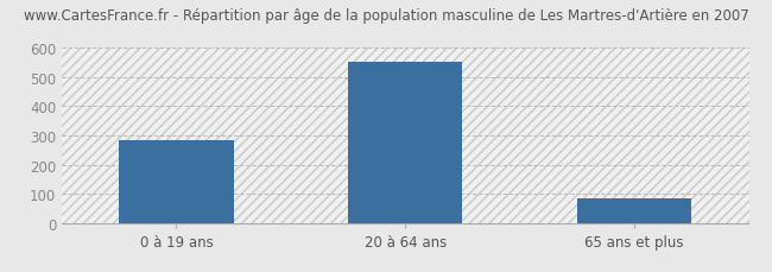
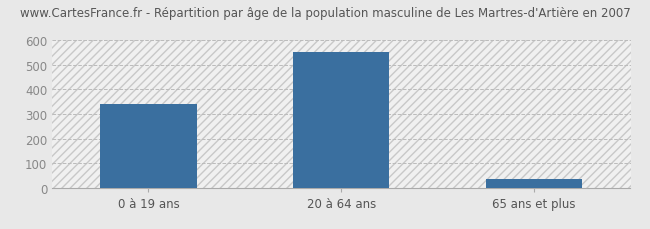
0 à 19 ans: 285 -> 340
65 ans et plus: 85 -> 35
